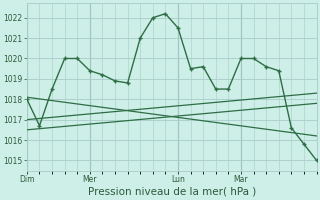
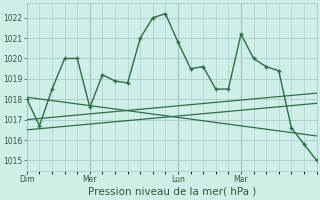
Mer: 1019.4 -> 1017.6
Lun: 1021.5 -> 1020.8
Mar: 1020.0 -> 1021.2
